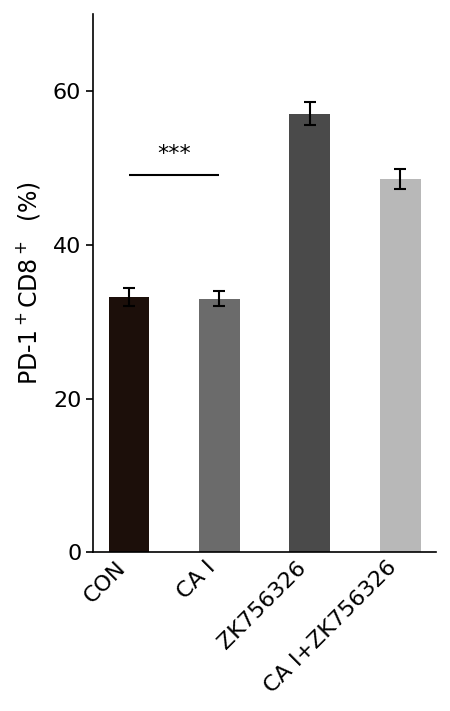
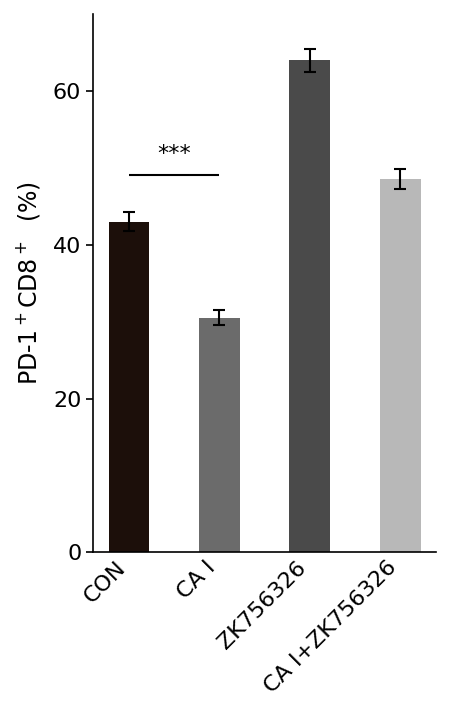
CON: 33.2 -> 43.0
CA I: 33.0 -> 30.5
ZK756326: 57.0 -> 64.0
